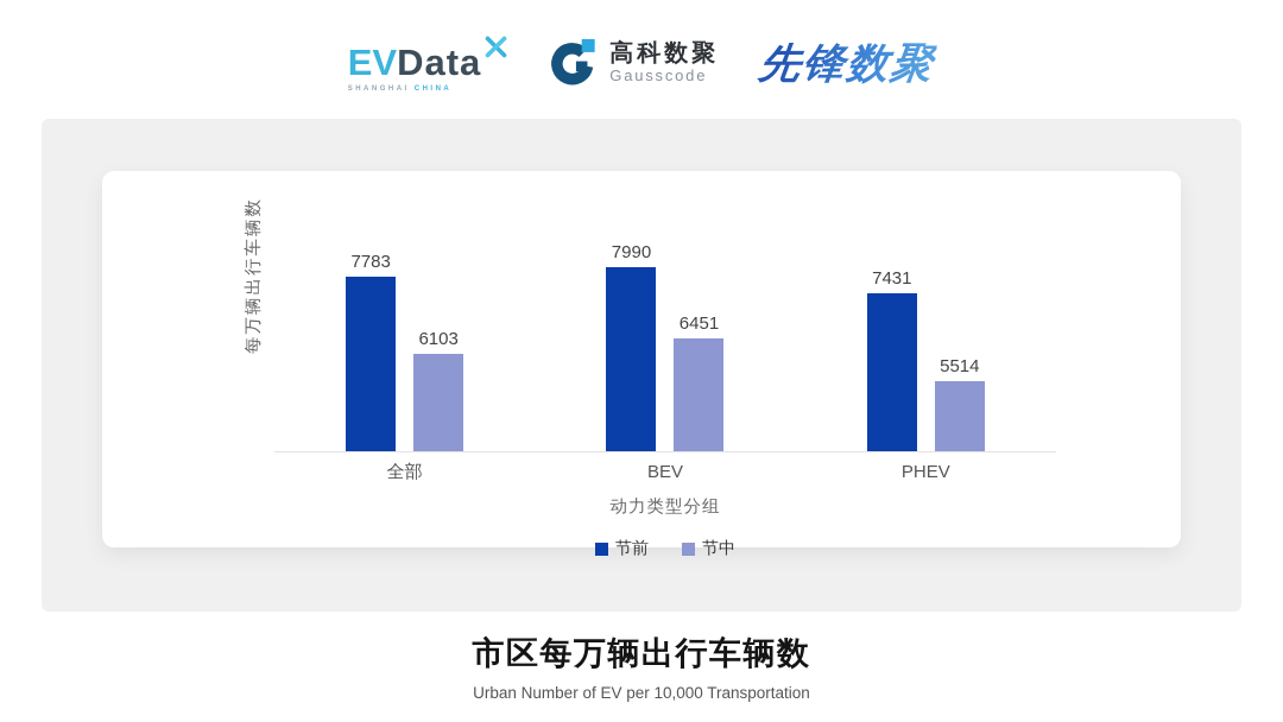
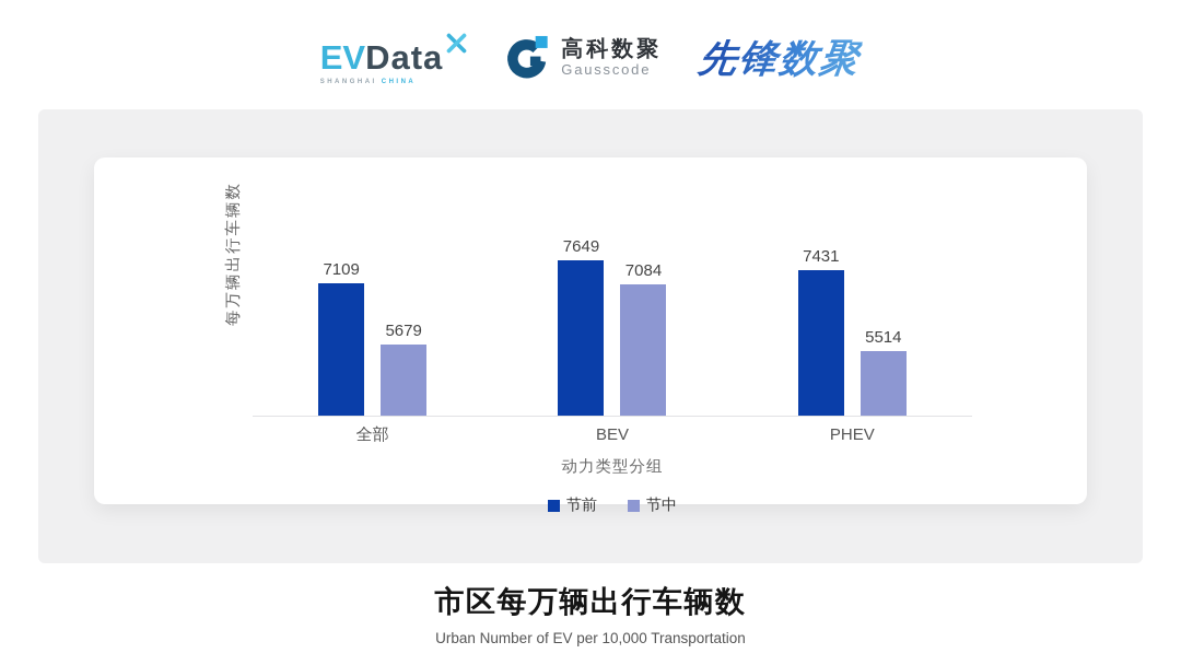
节前/全部: 7783 -> 7109
节中/全部: 6103 -> 5679
节前/BEV: 7990 -> 7649
节中/BEV: 6451 -> 7084
